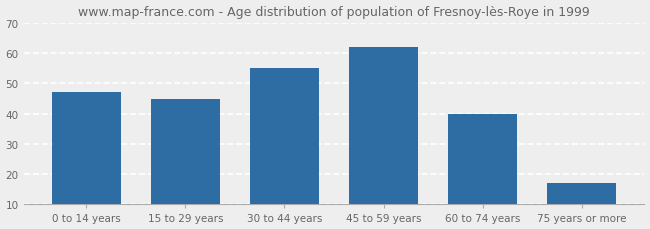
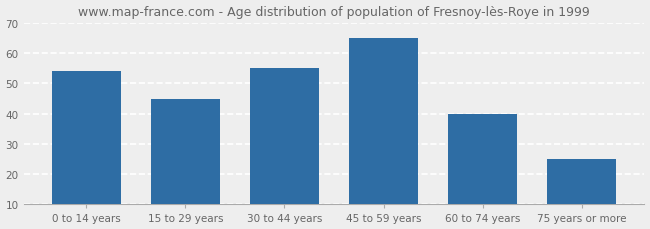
0 to 14 years: 47 -> 54
45 to 59 years: 62 -> 65
75 years or more: 17 -> 25
